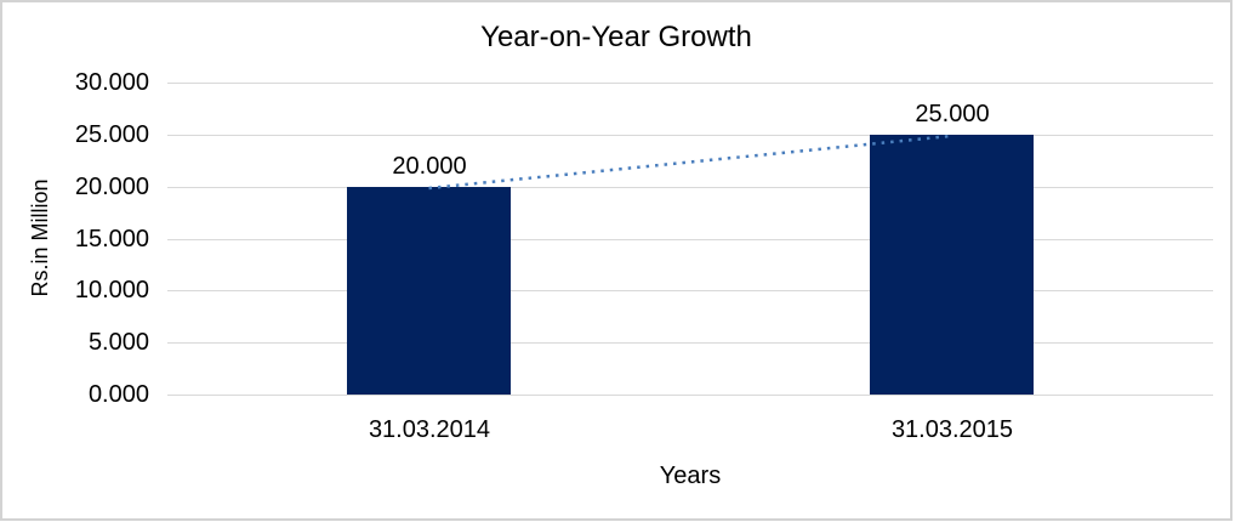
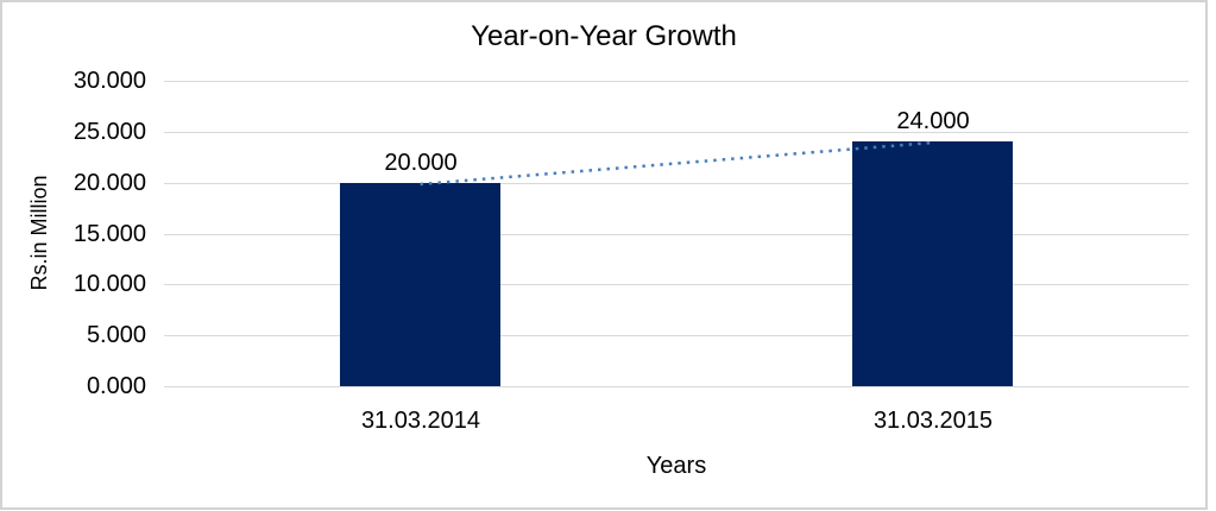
31.03.2015: 25.000 -> 24.000
